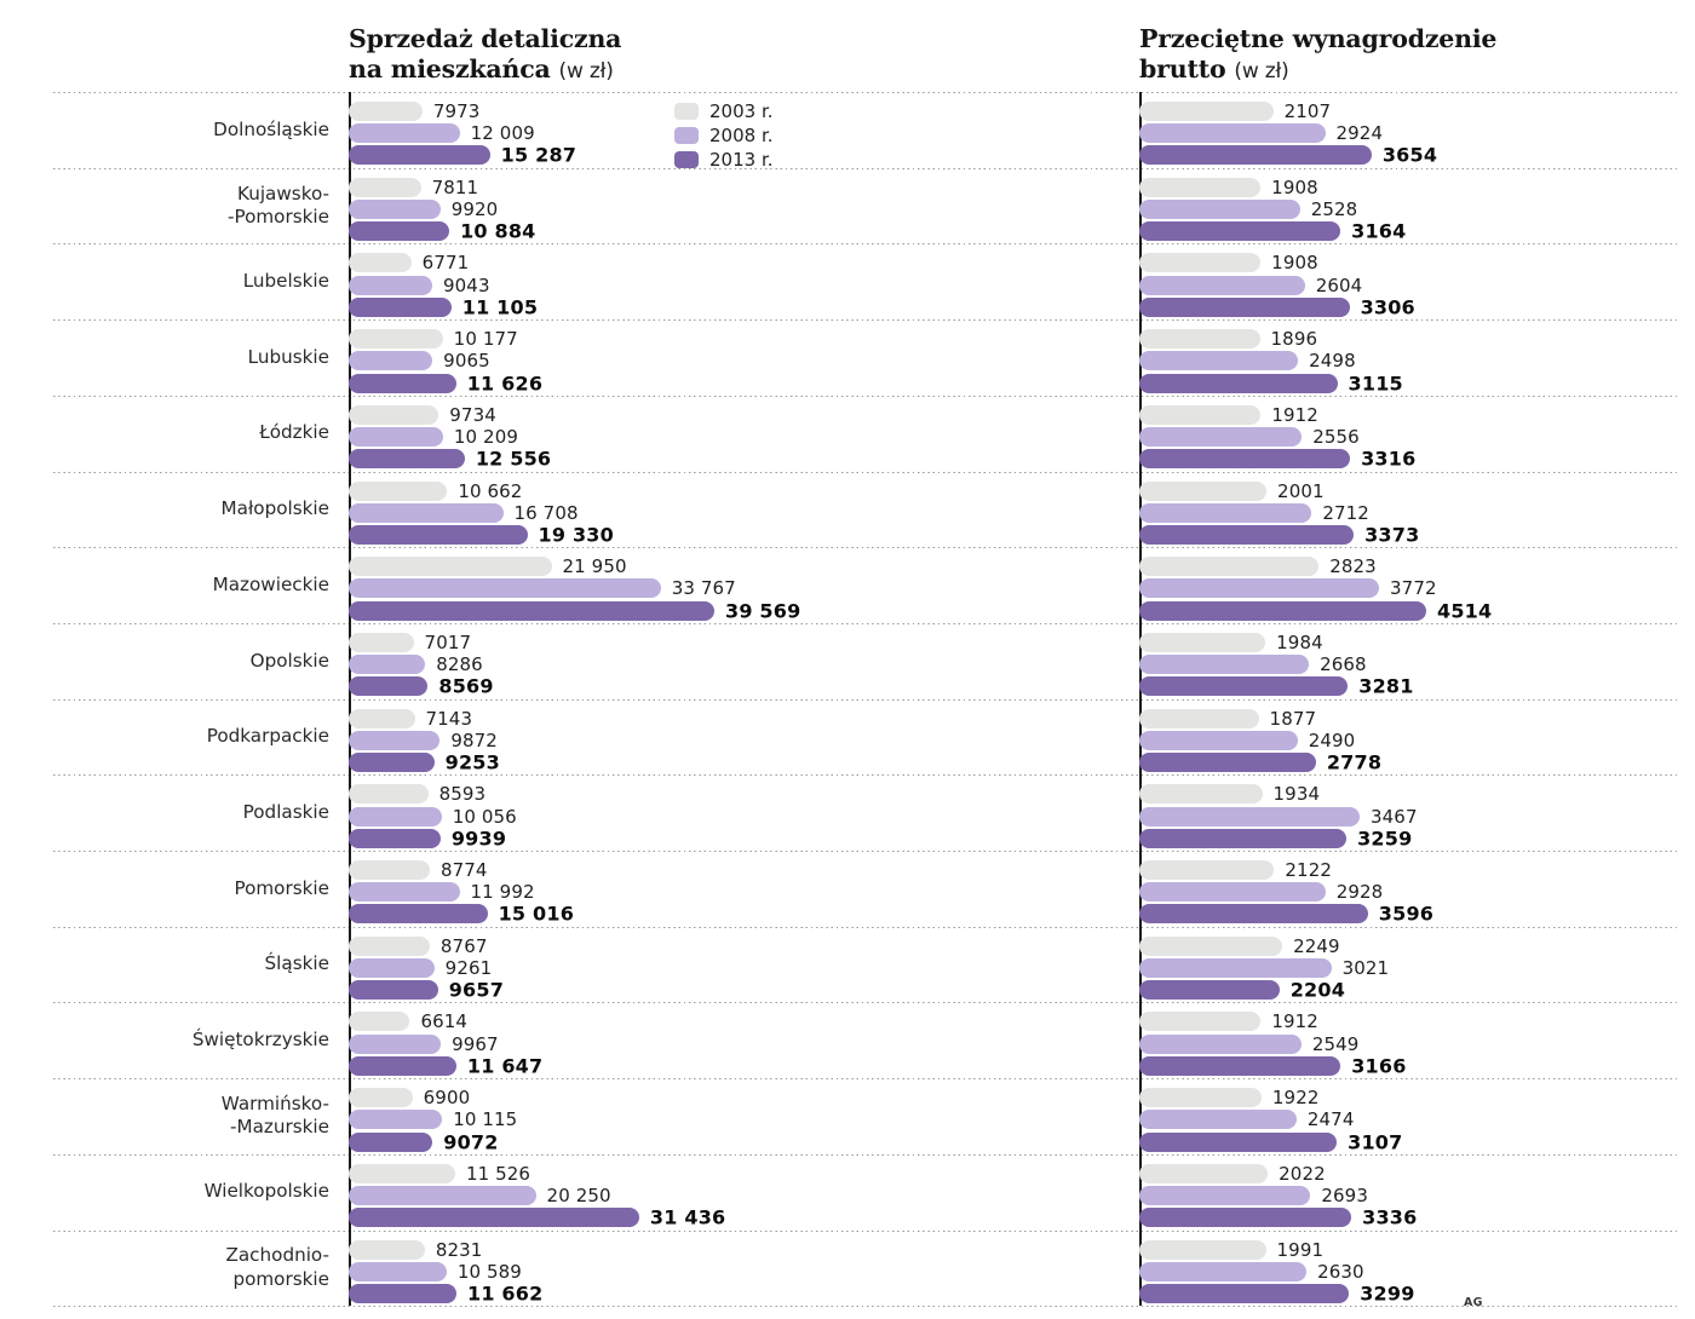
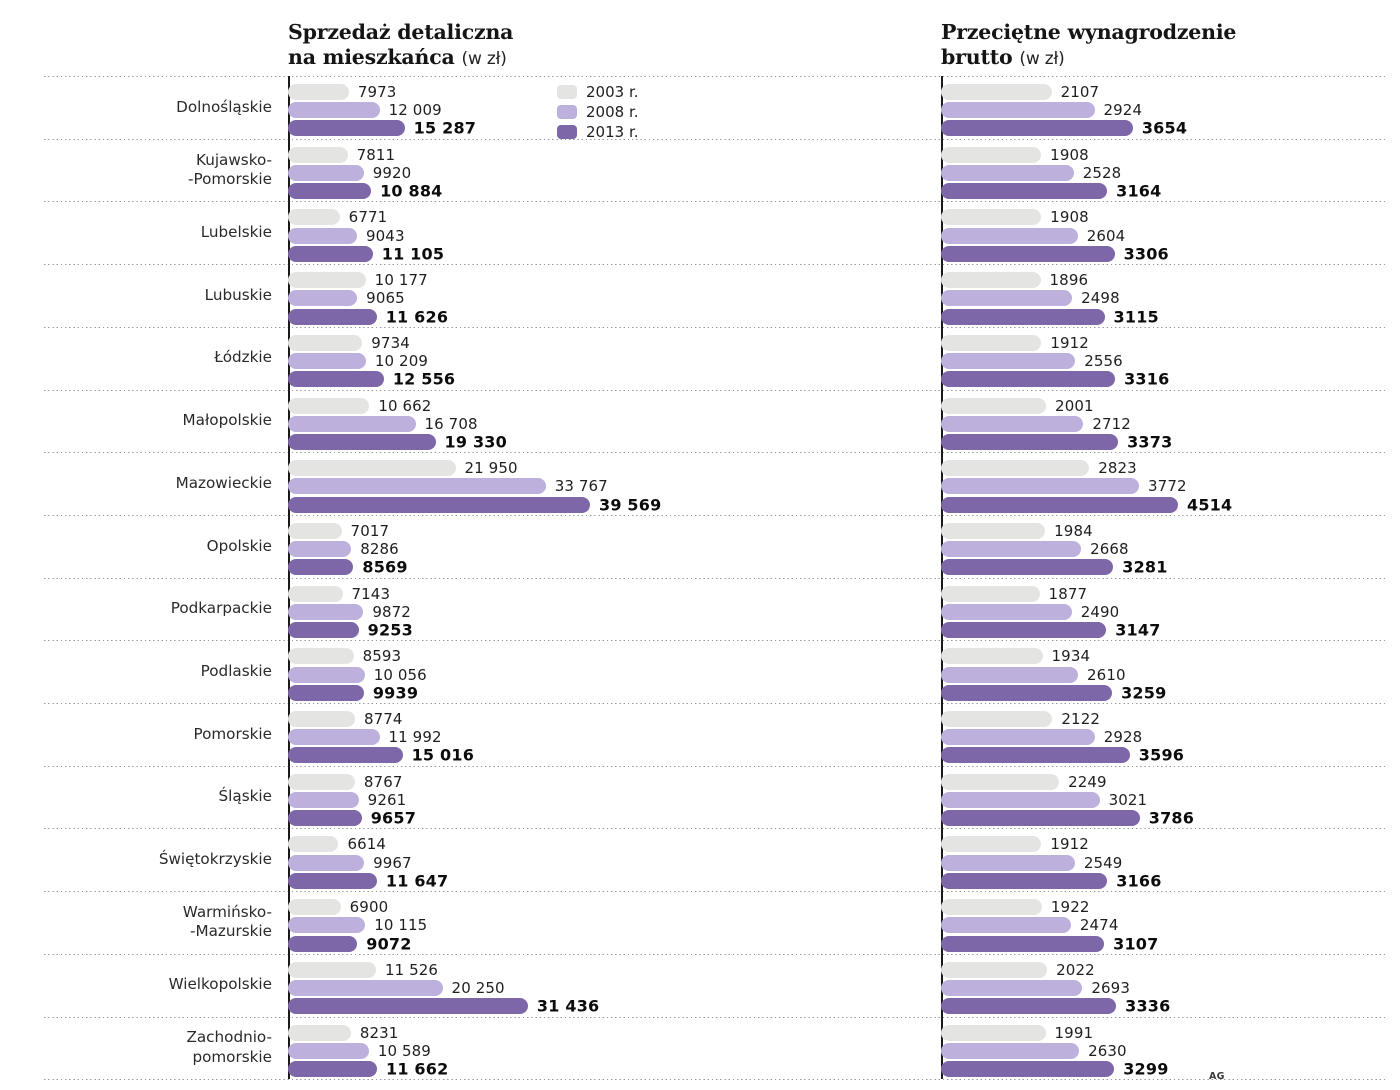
Przeciętne wynagrodzenie brutto (w zł)/2013 r./Podkarpackie: 2778 -> 3147
Przeciętne wynagrodzenie brutto (w zł)/2008 r./Podlaskie: 3467 -> 2610
Przeciętne wynagrodzenie brutto (w zł)/2013 r./Śląskie: 2204 -> 3786
